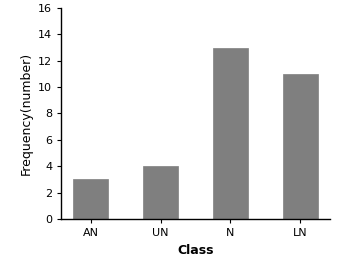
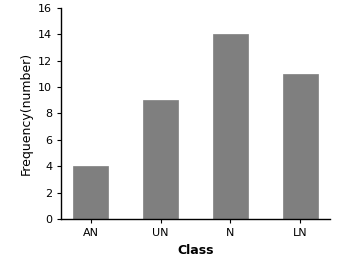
AN: 3 -> 4
UN: 4 -> 9
N: 13 -> 14
